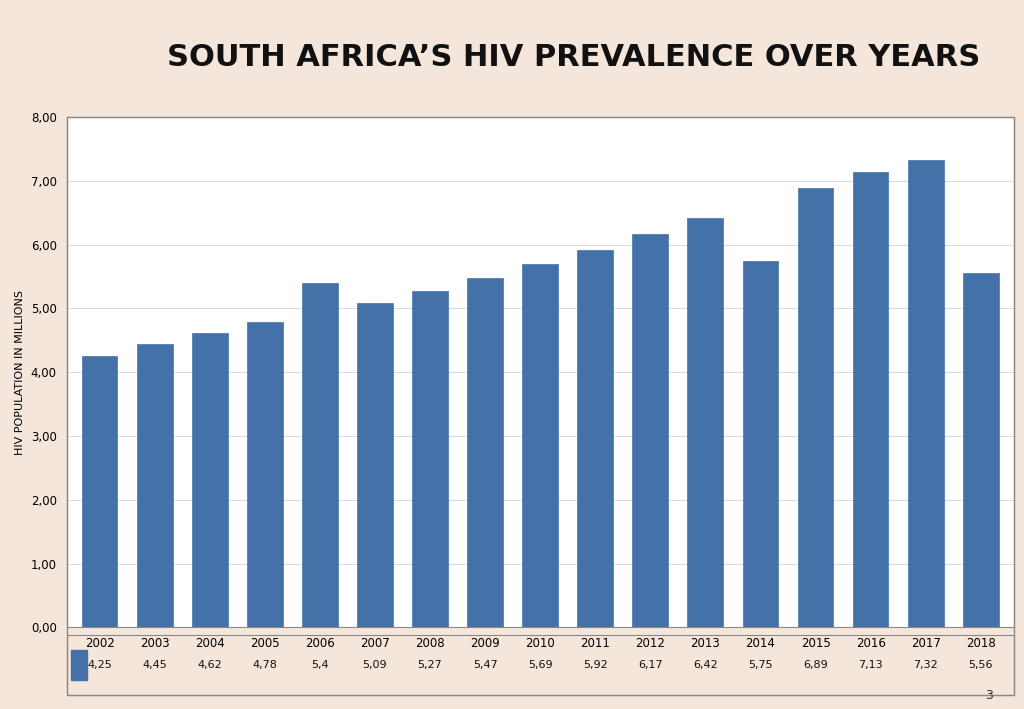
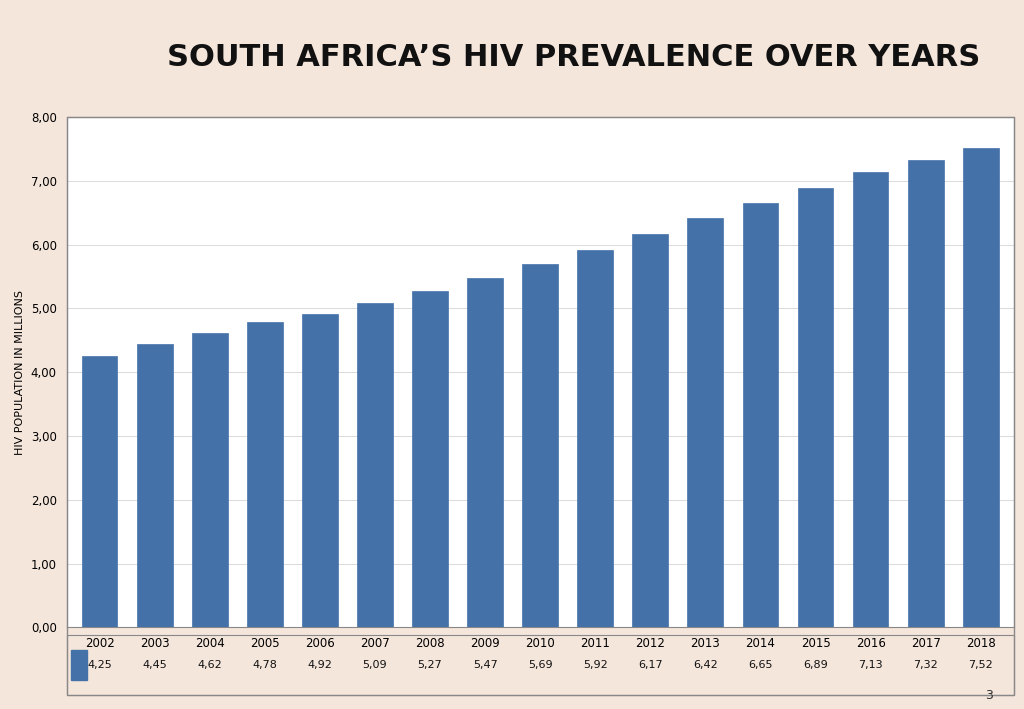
2006: 5,4 -> 4,92
2014: 5,75 -> 6,65
2018: 5,56 -> 7,52
